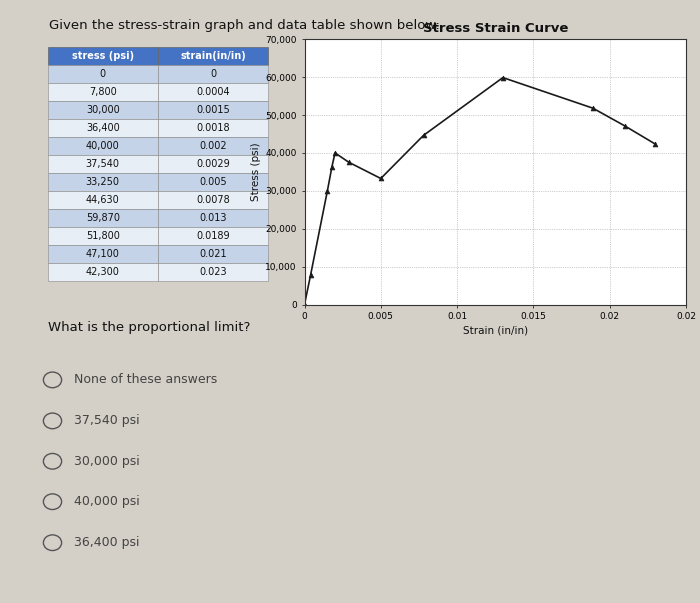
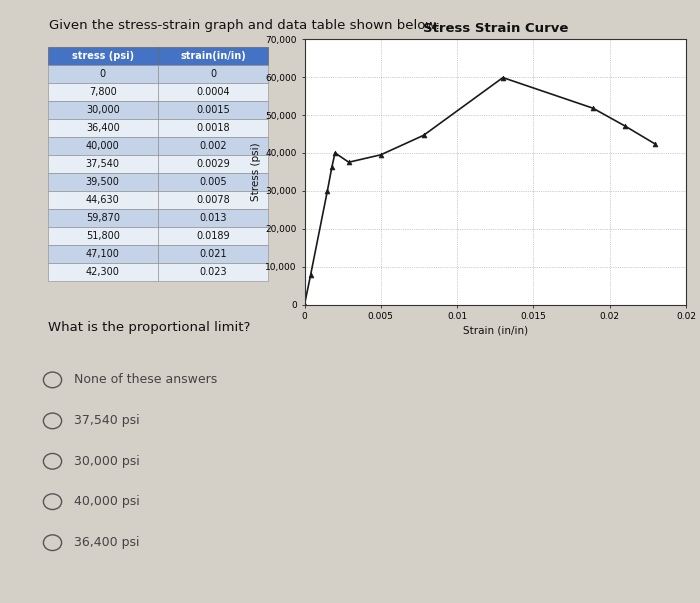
0.005: 33,250 -> 39,500
